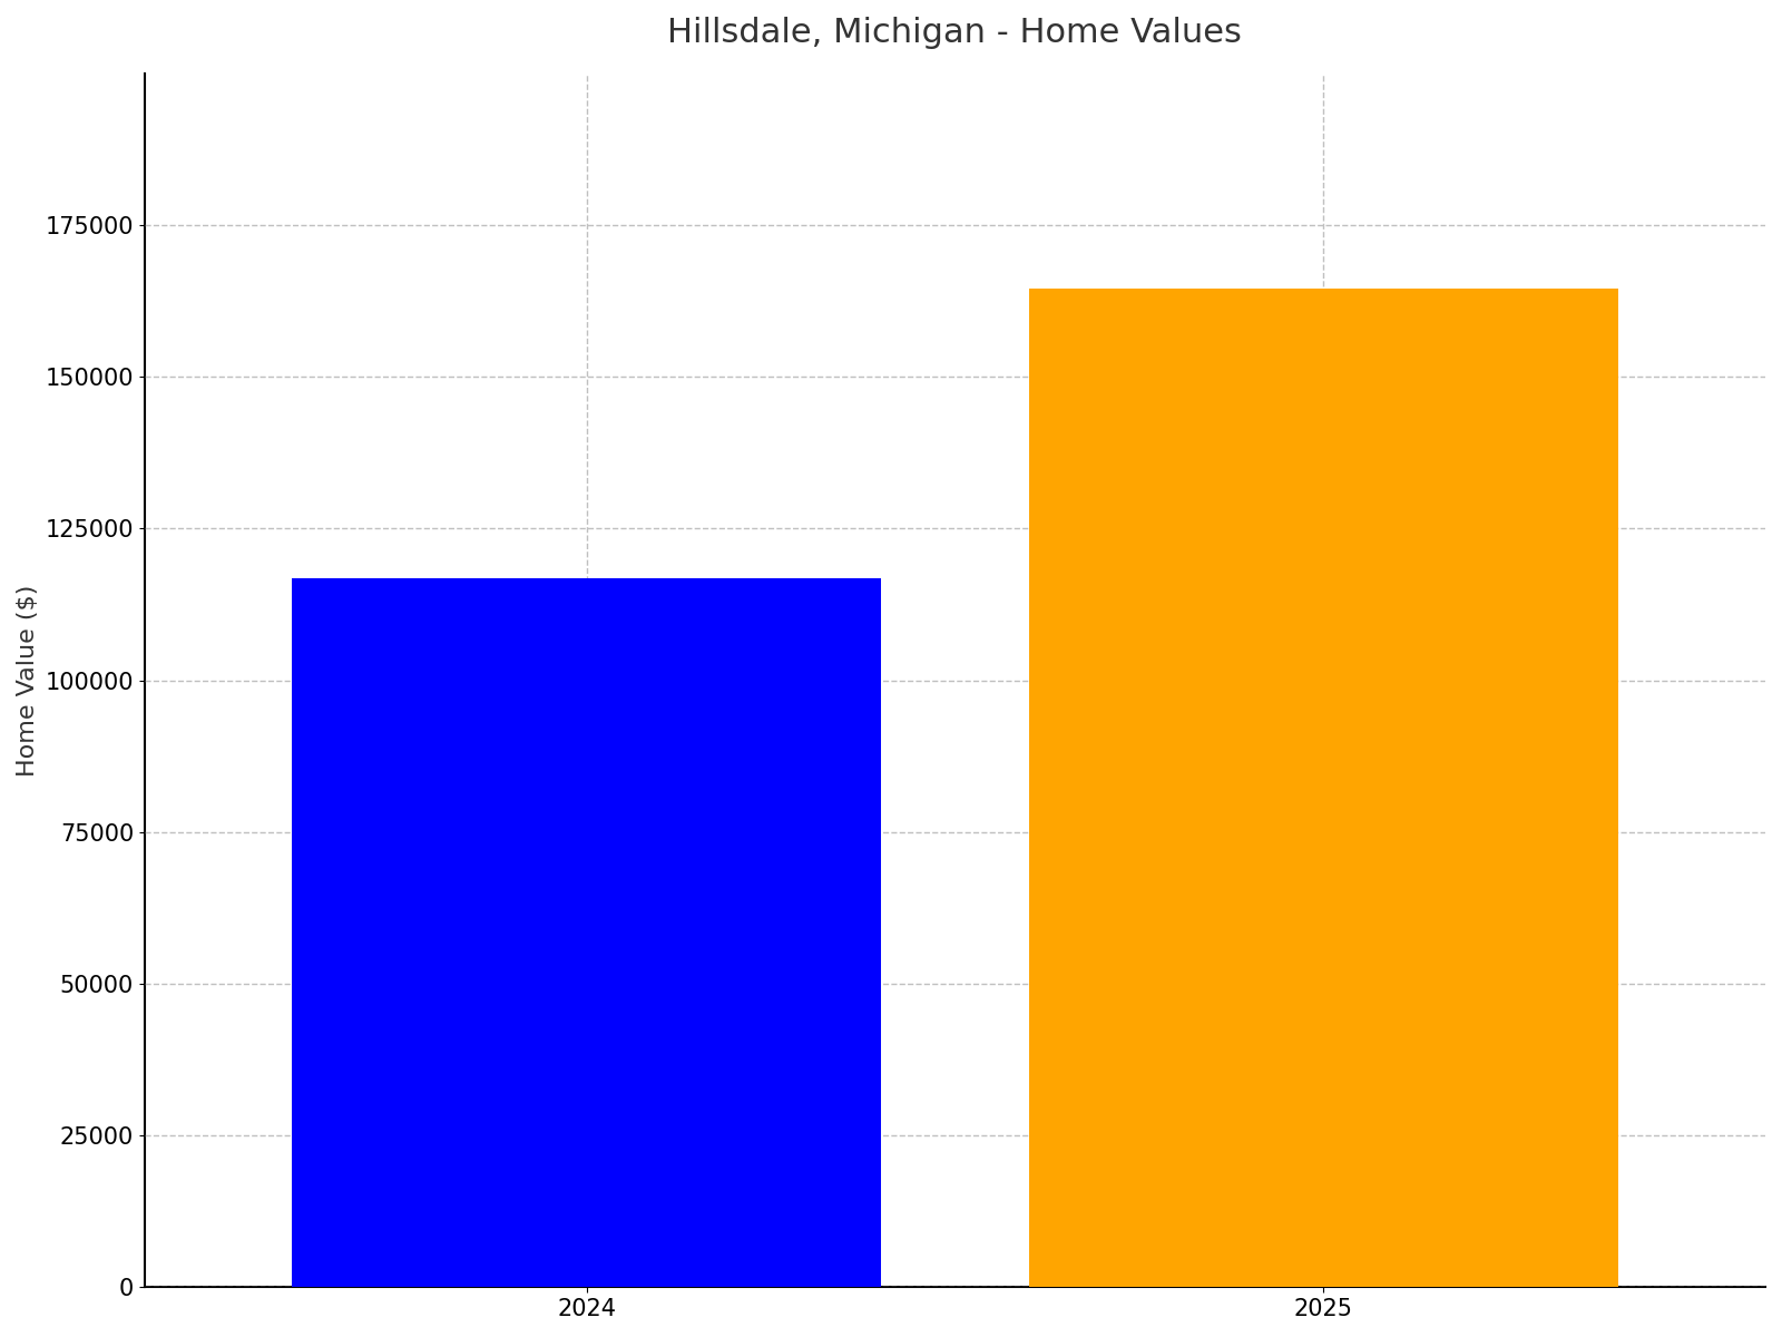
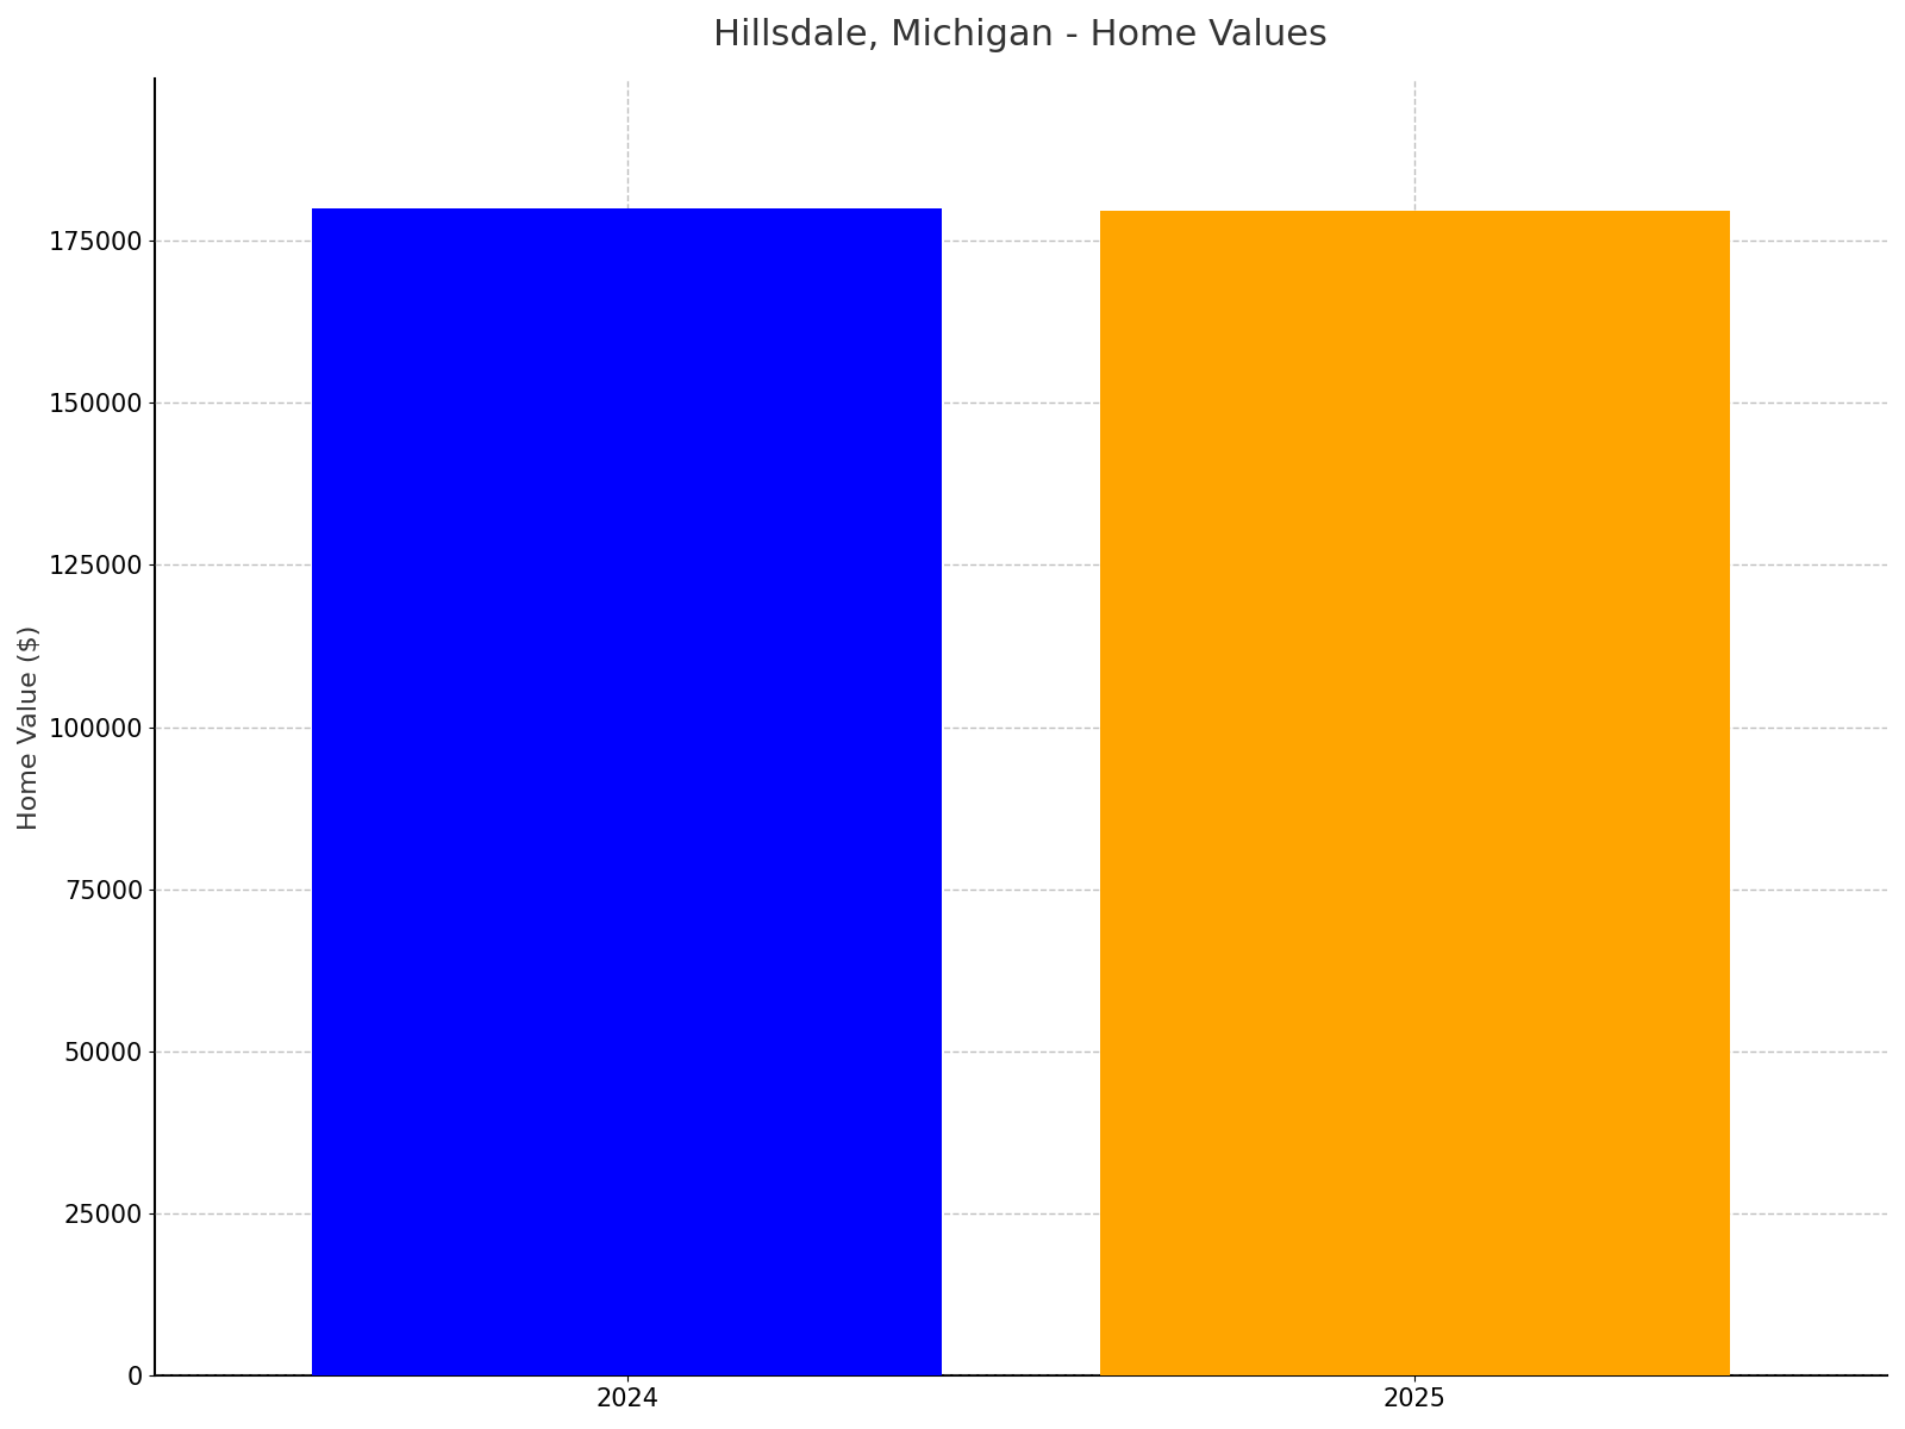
2024: 116800 -> 180000
2025: 164600 -> 179500
